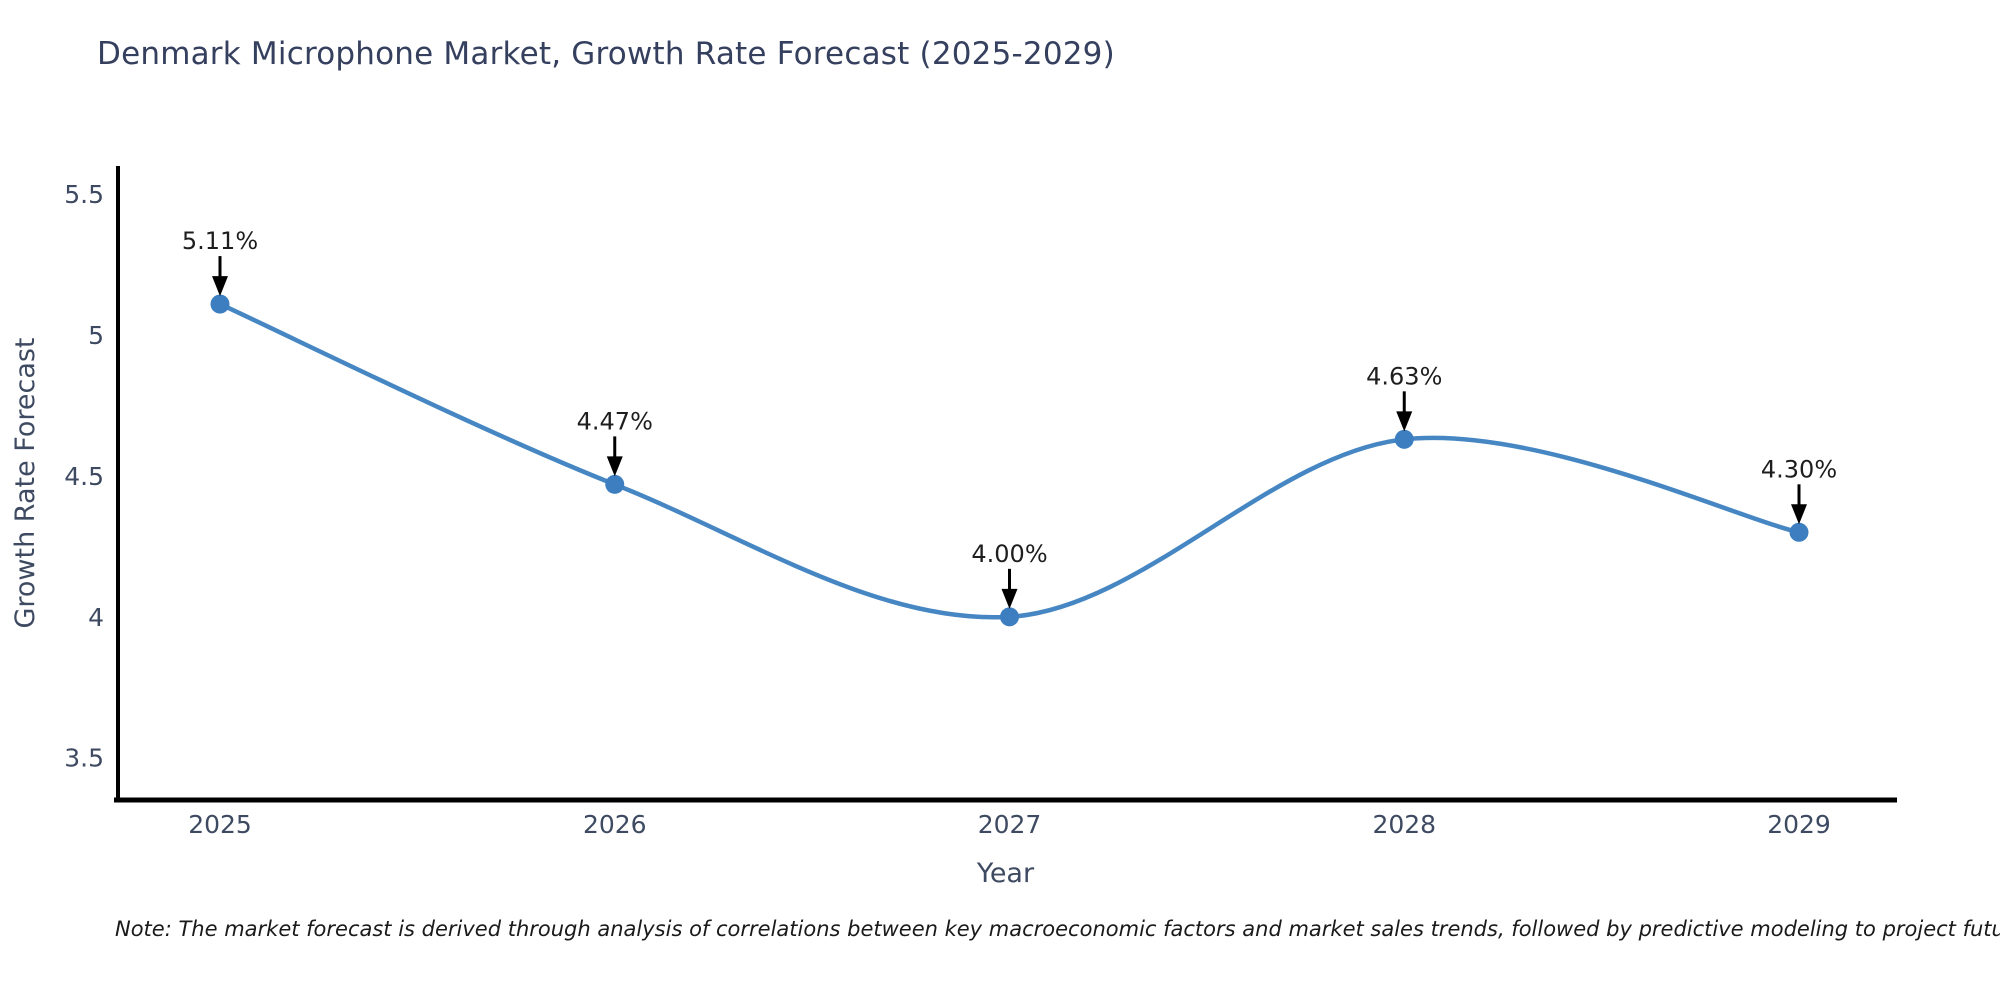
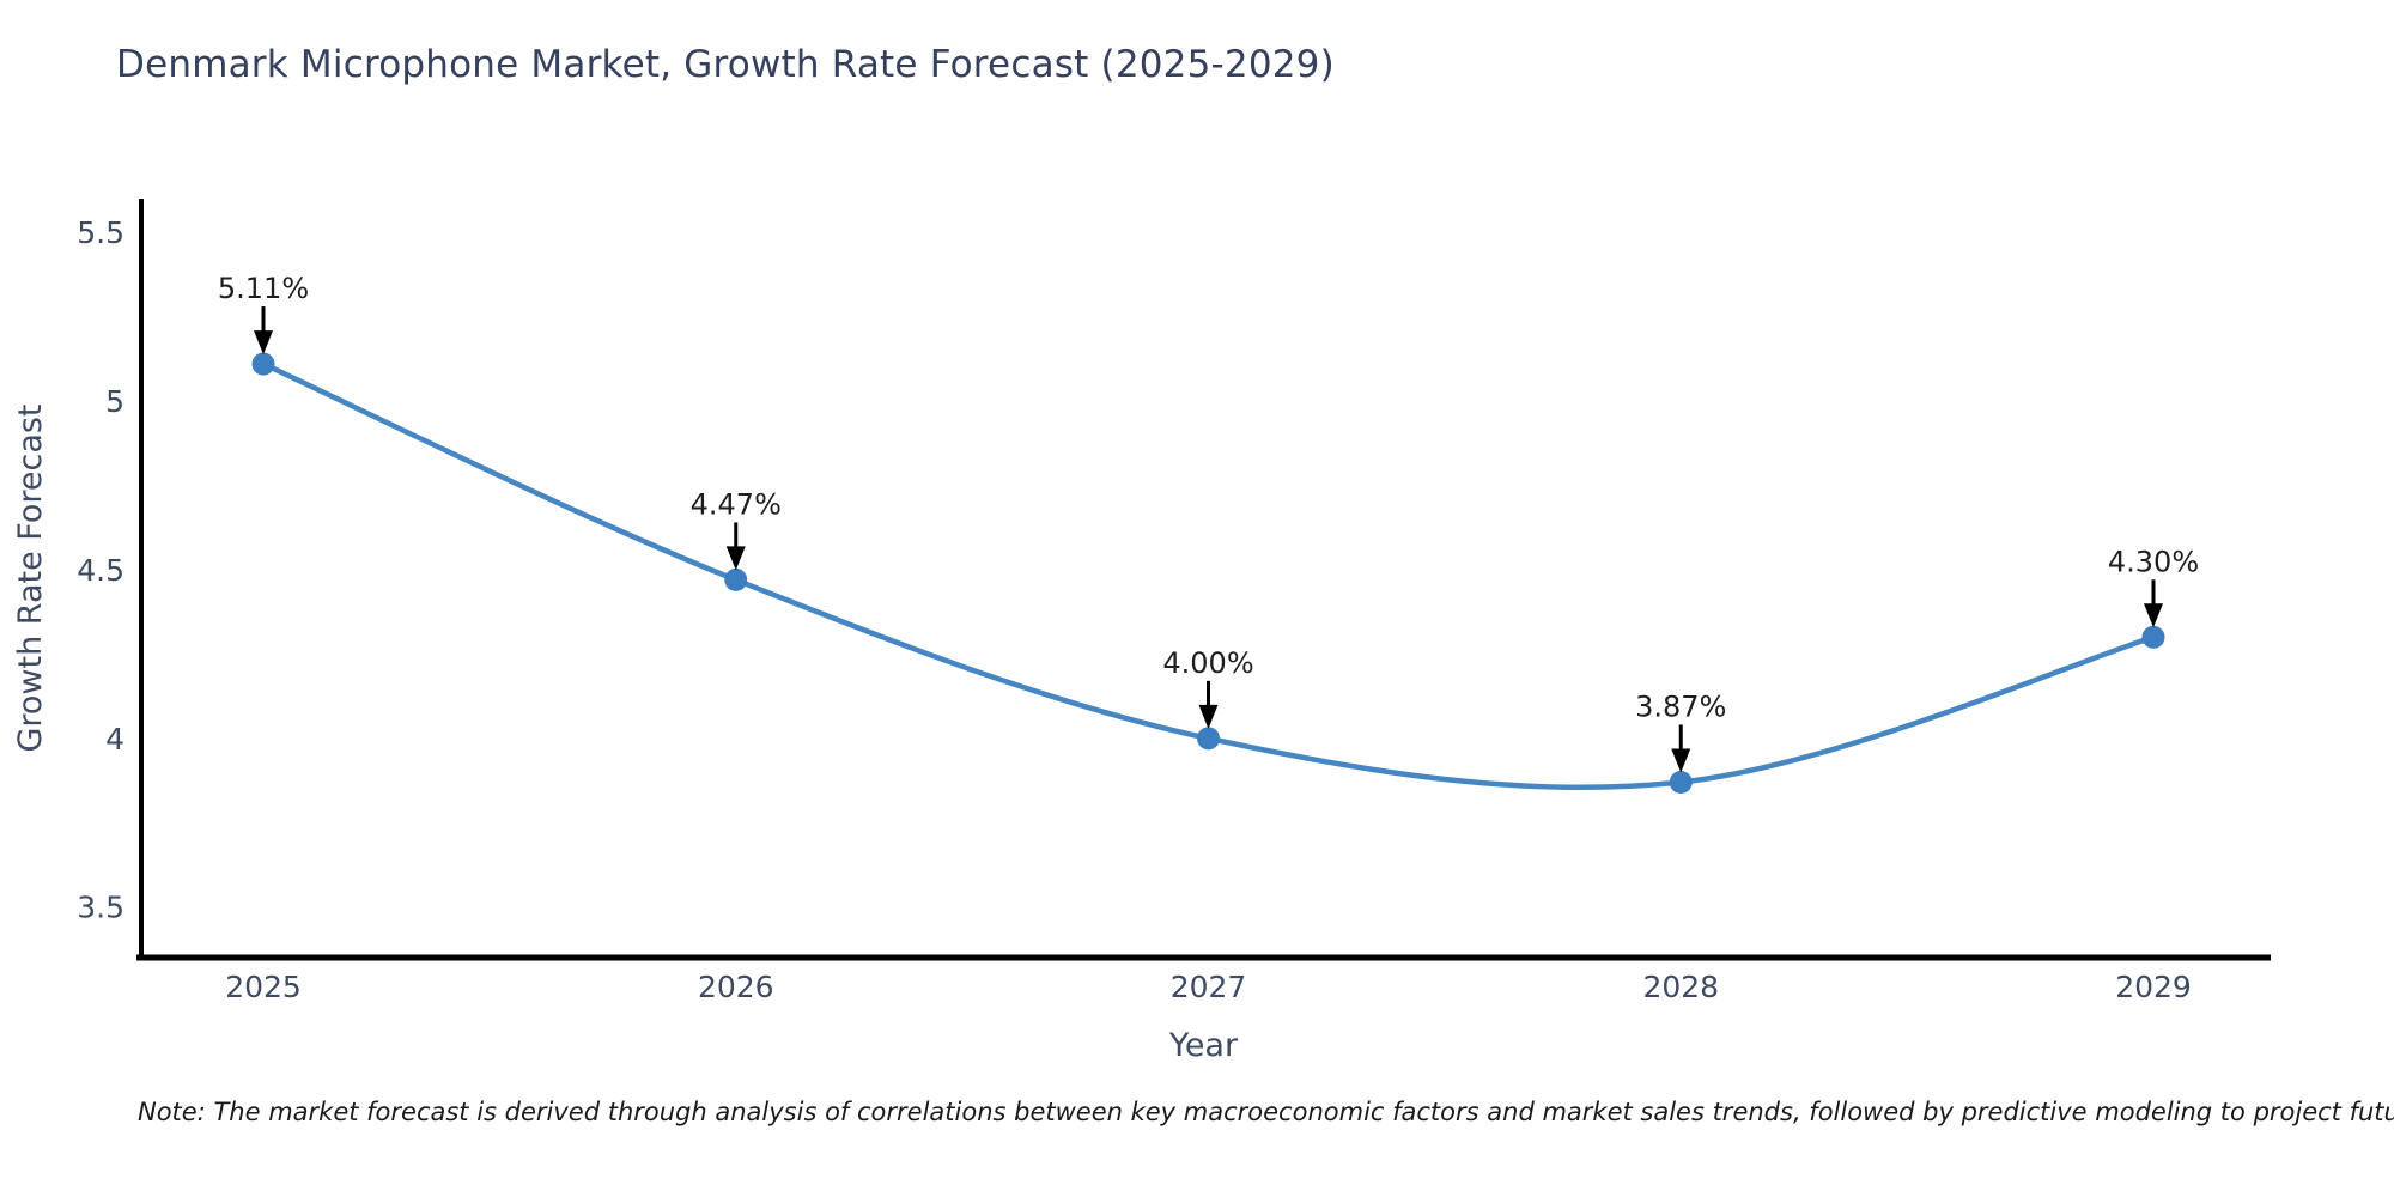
2028: 4.63% -> 3.87%
